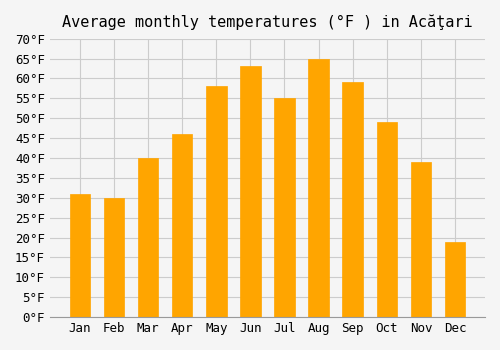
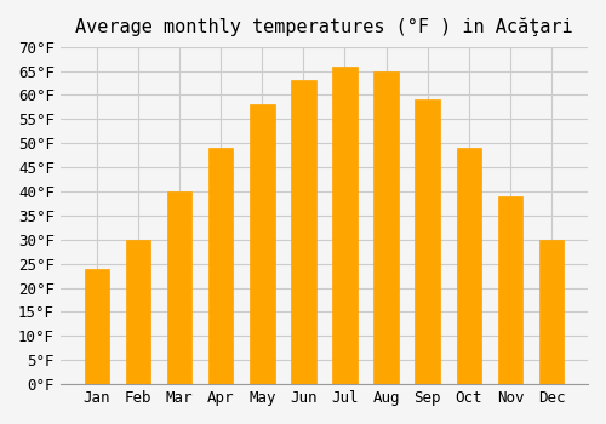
Jan: 31°F -> 24°F
Apr: 46°F -> 49°F
Jul: 55°F -> 66°F
Dec: 19°F -> 30°F
